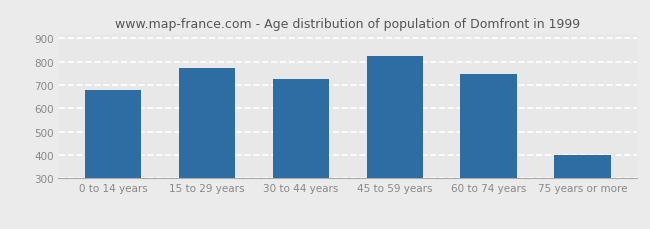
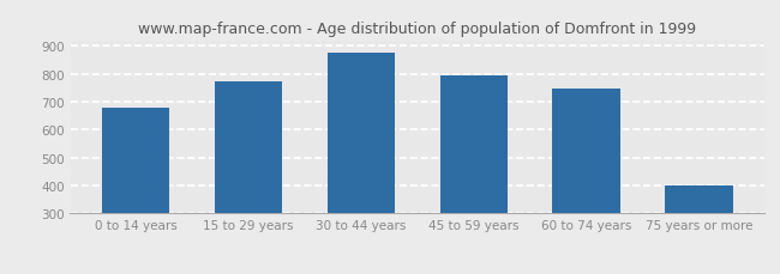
30 to 44 years: 725 -> 875
45 to 59 years: 825 -> 795
